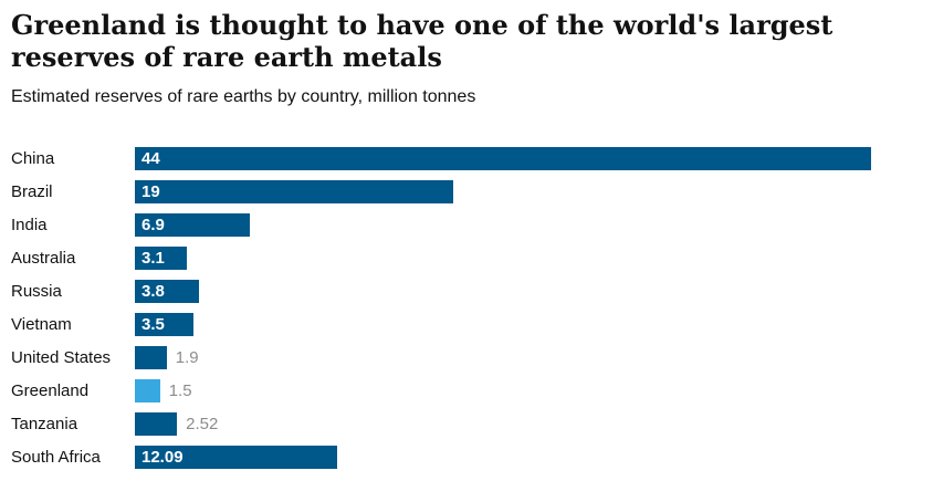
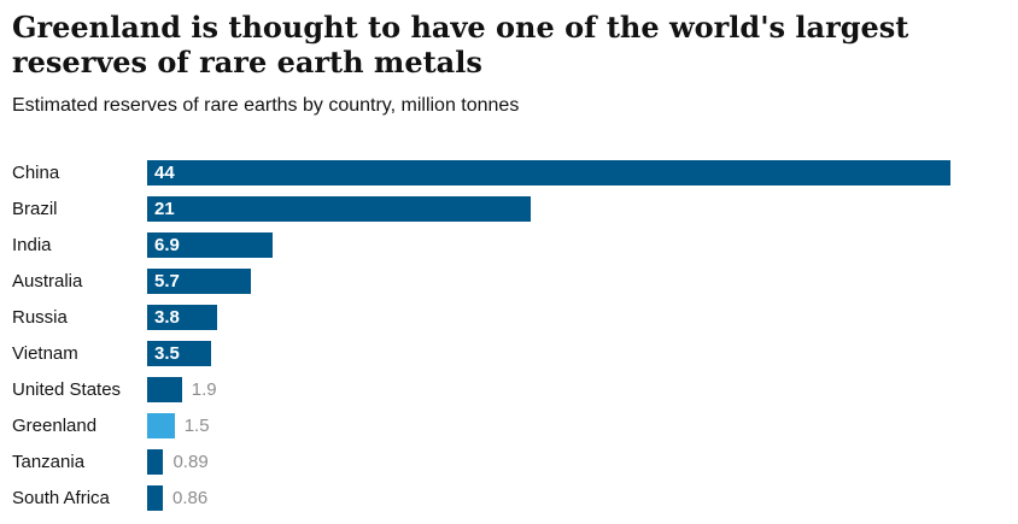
Brazil: 19 -> 21
Australia: 3.1 -> 5.7
Tanzania: 2.52 -> 0.89
South Africa: 12.09 -> 0.86
